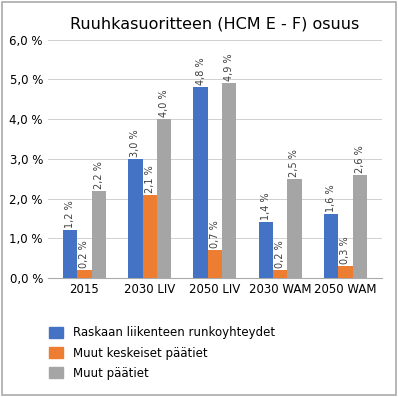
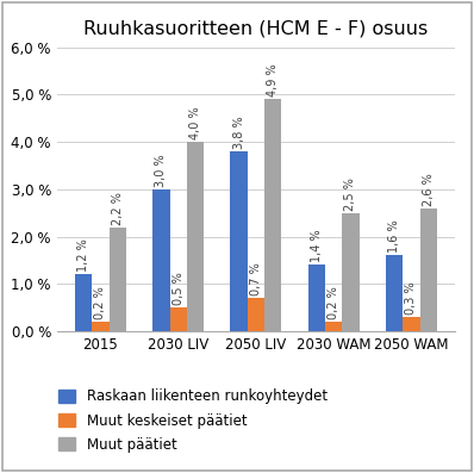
Muut keskeiset päätiet/2030 LIV: 2,1 -> 0,5
Raskaan liikenteen runkoyhteydet/2050 LIV: 4,8 -> 3,8
